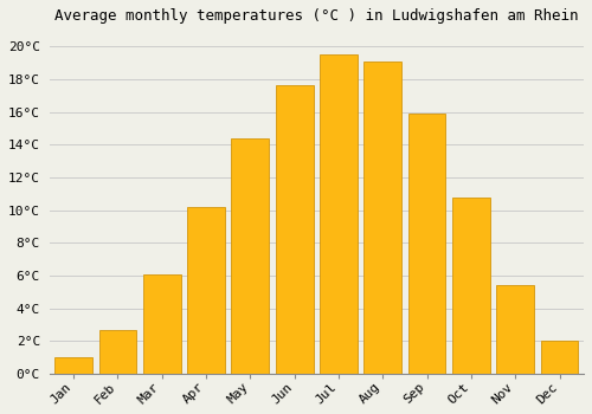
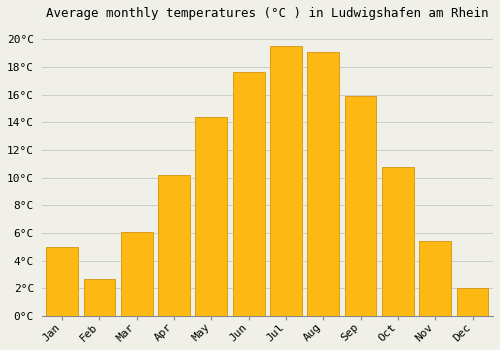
Jan: 1.0°C -> 5.0°C
